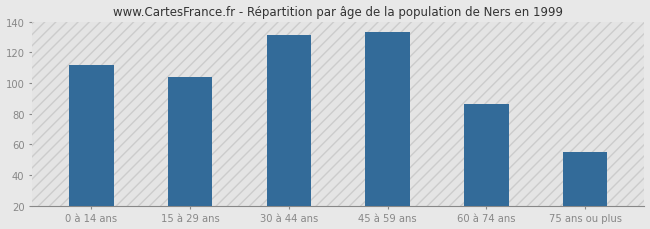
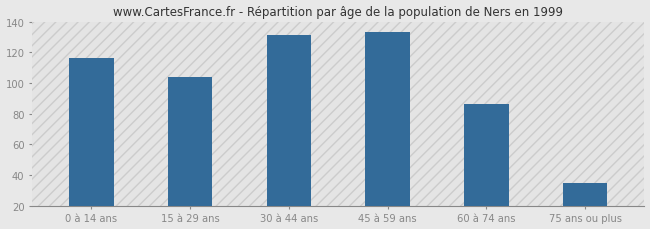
0 à 14 ans: 112 -> 116
75 ans ou plus: 55 -> 35
